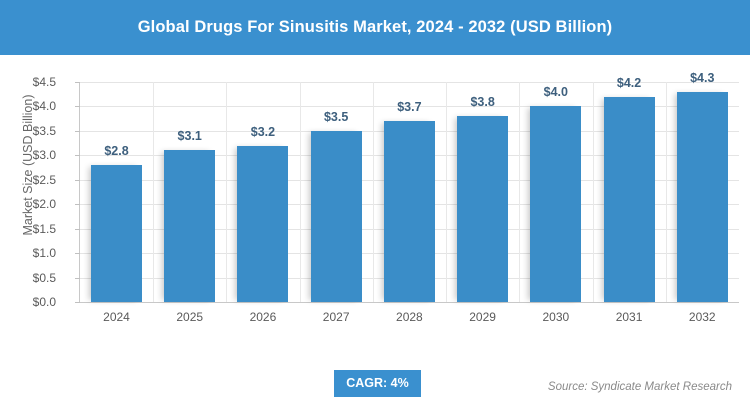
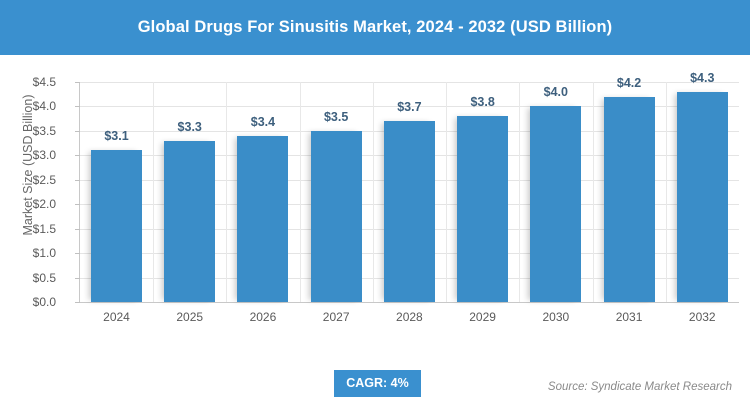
2024: $2.8 -> $3.1
2025: $3.1 -> $3.3
2026: $3.2 -> $3.4
